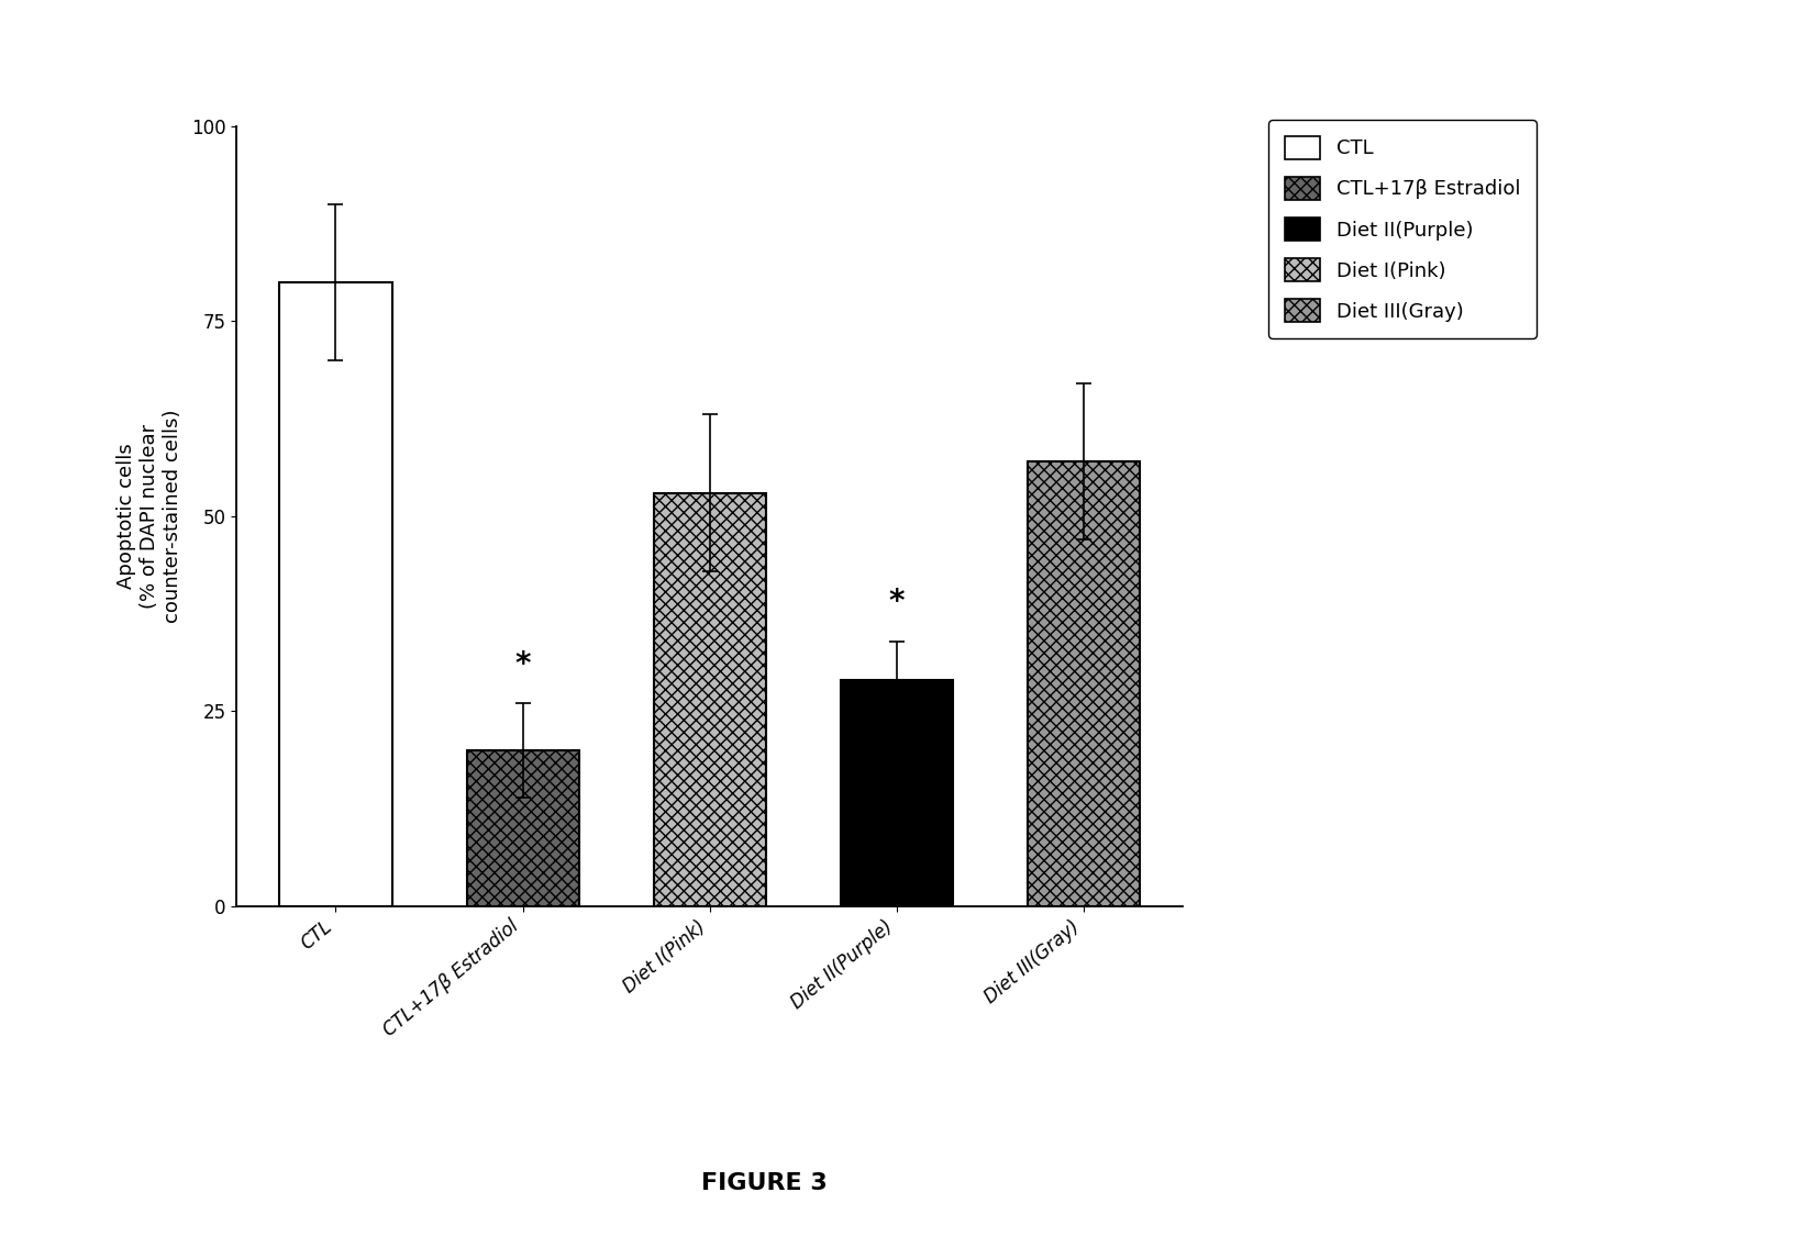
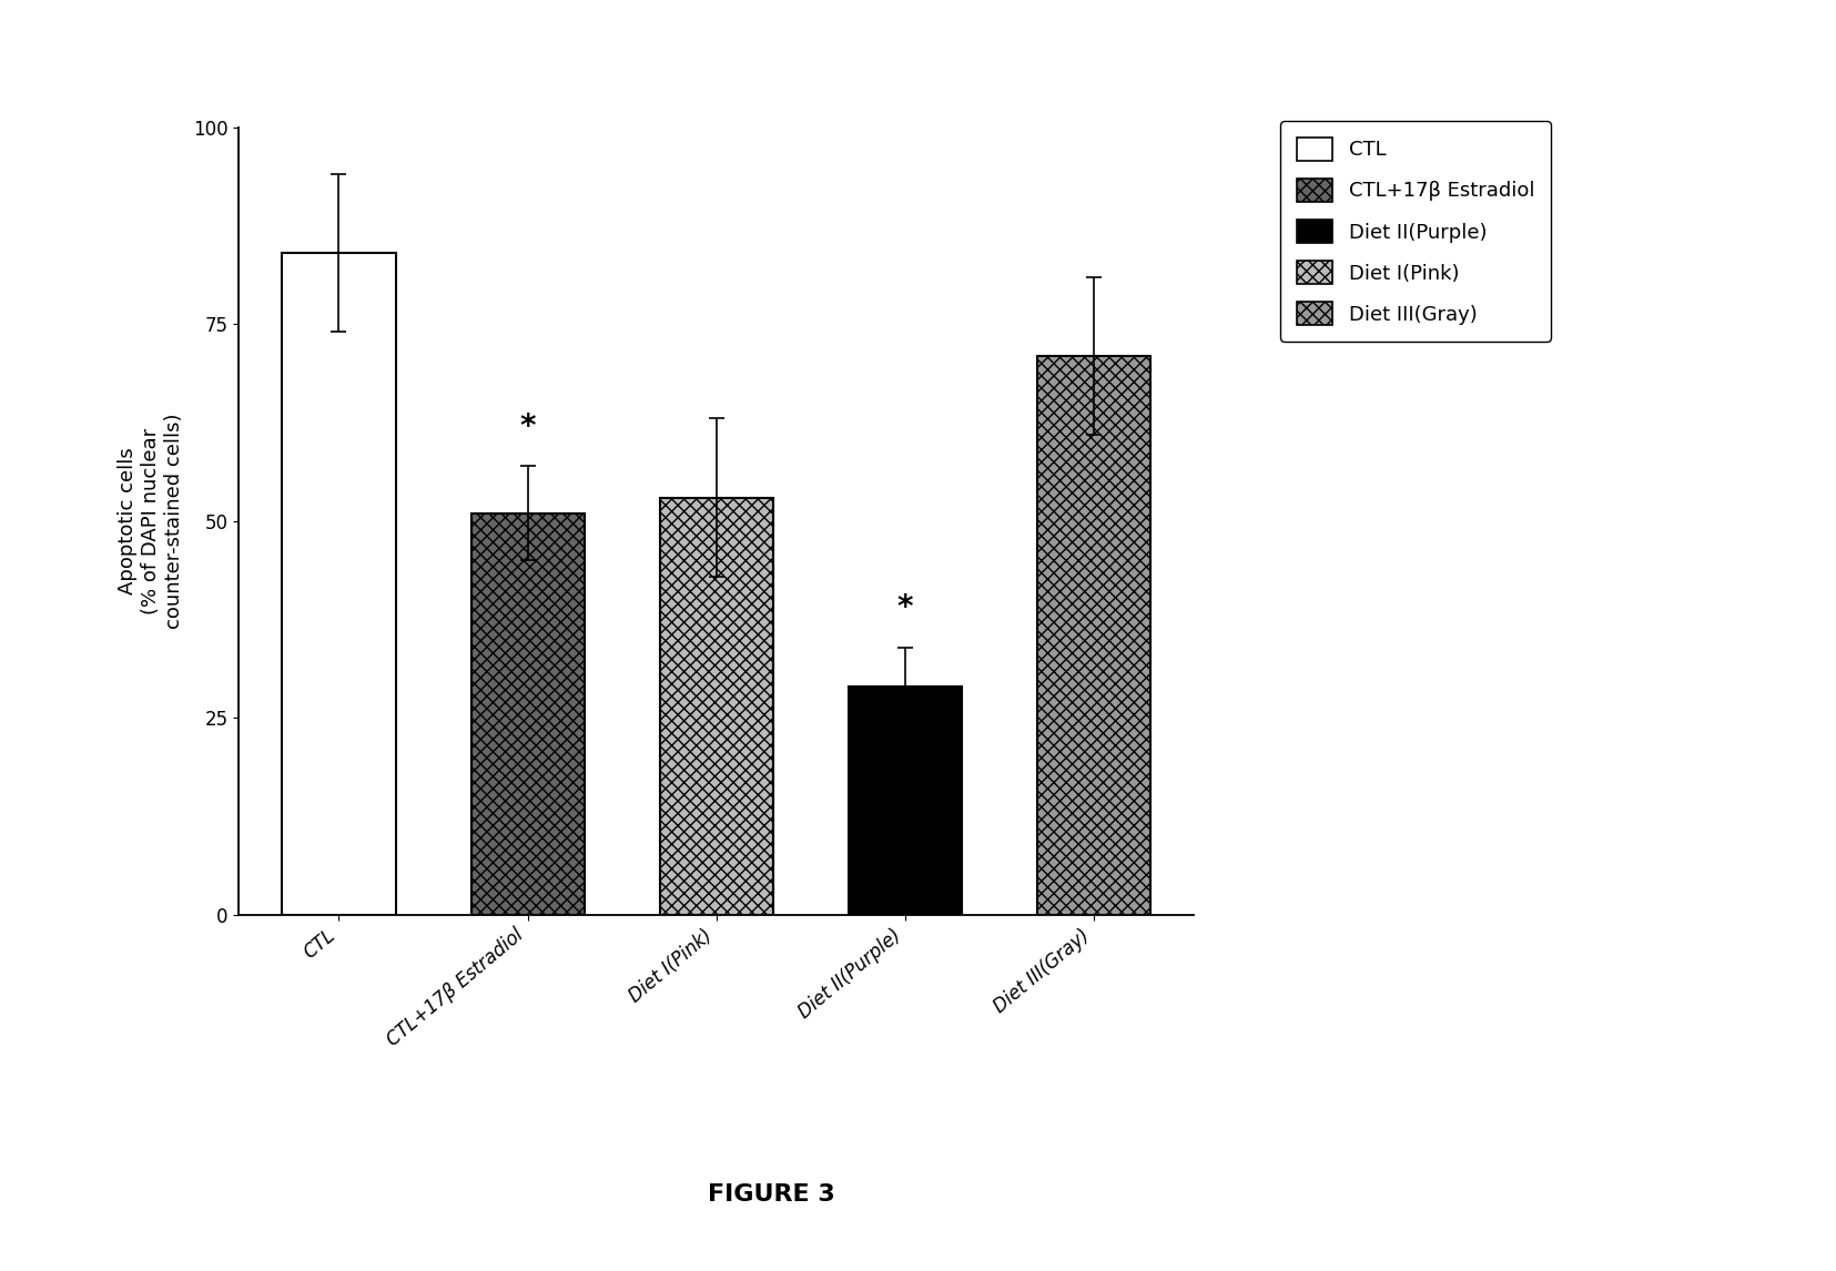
CTL: 80 -> 84
CTL+17β Estradiol: 20 -> 51
Diet III(Gray): 57 -> 71
